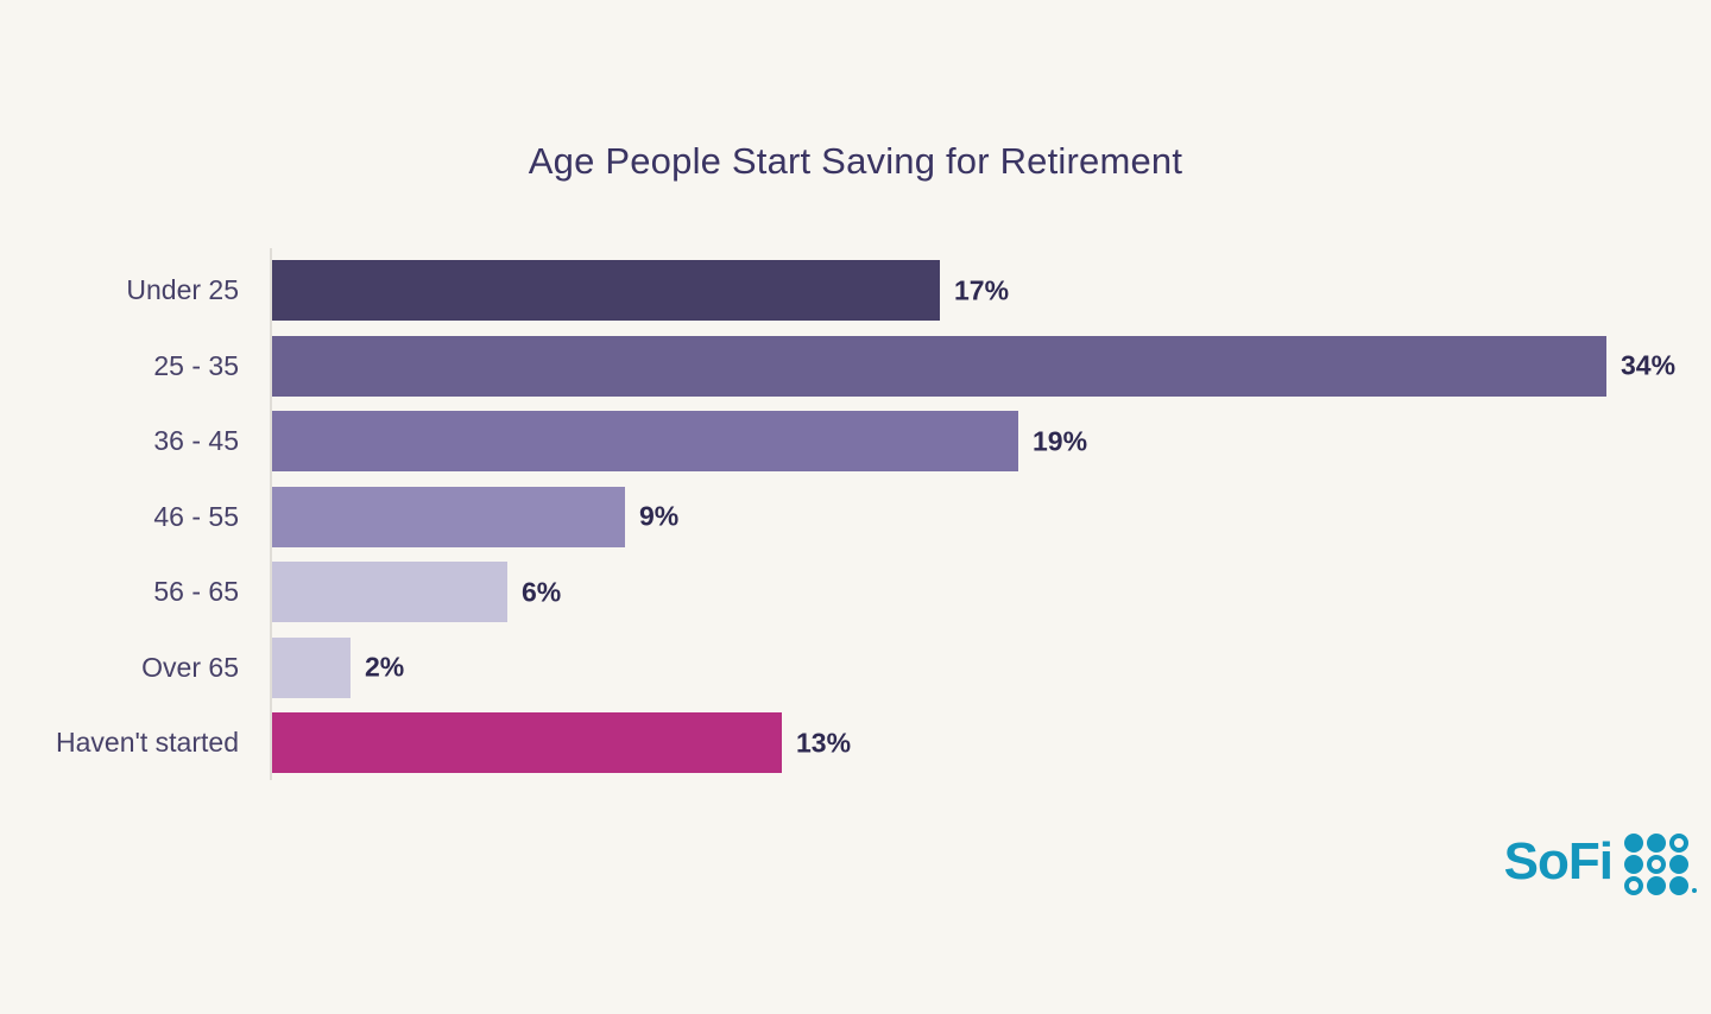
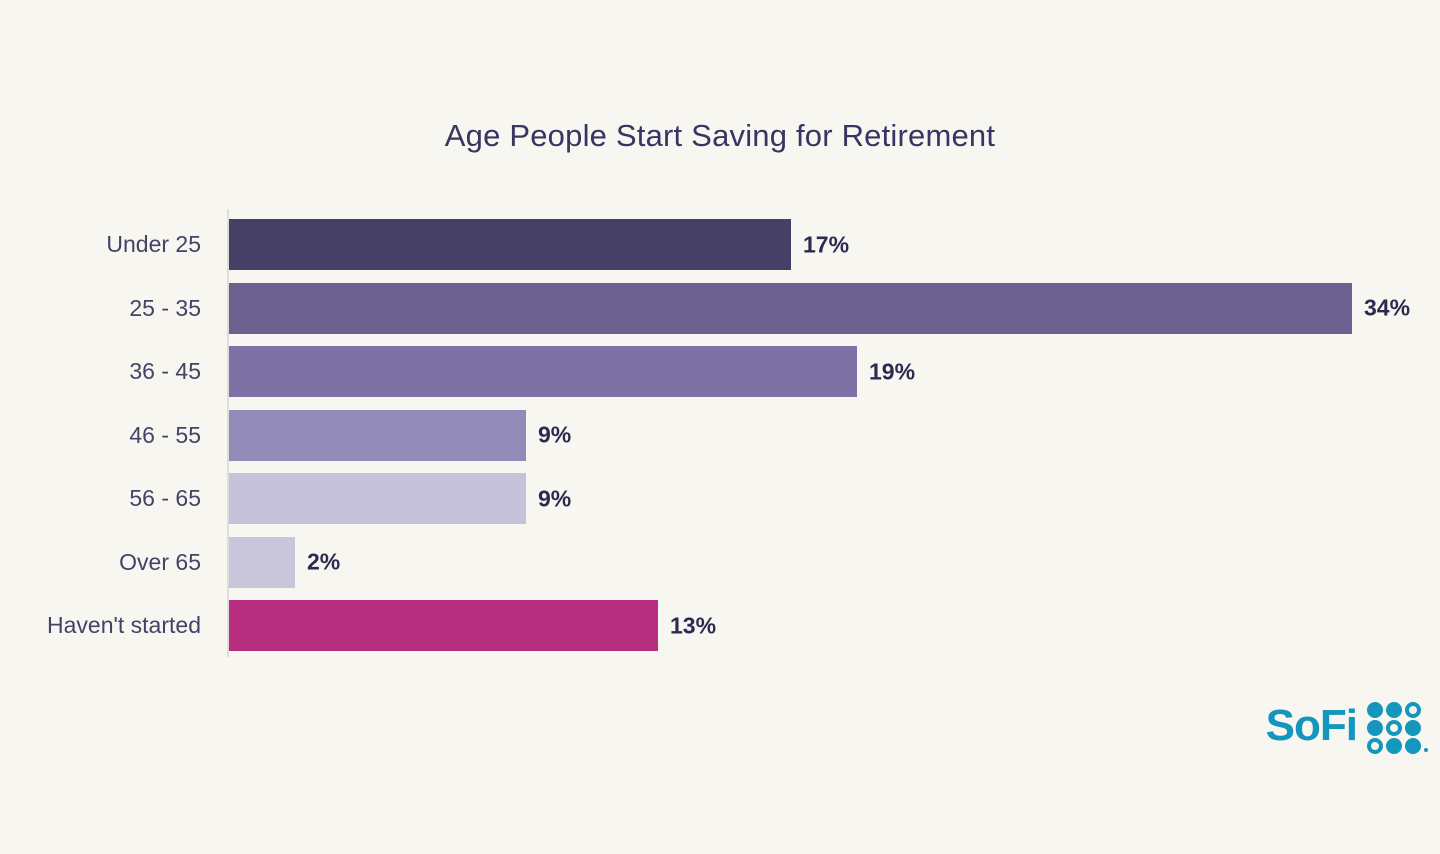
56 - 65: 6% -> 9%
